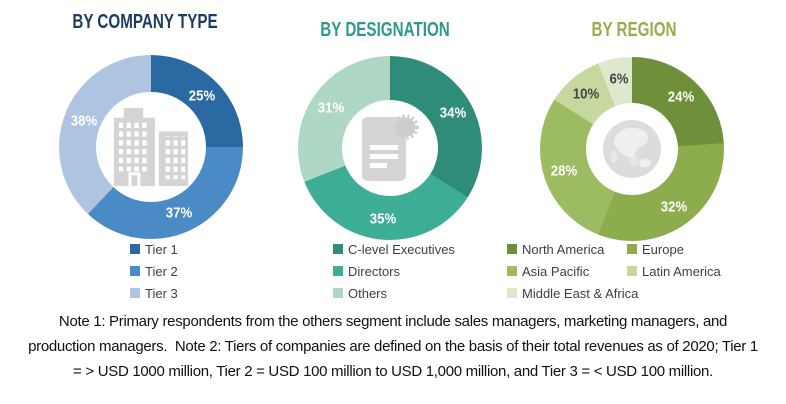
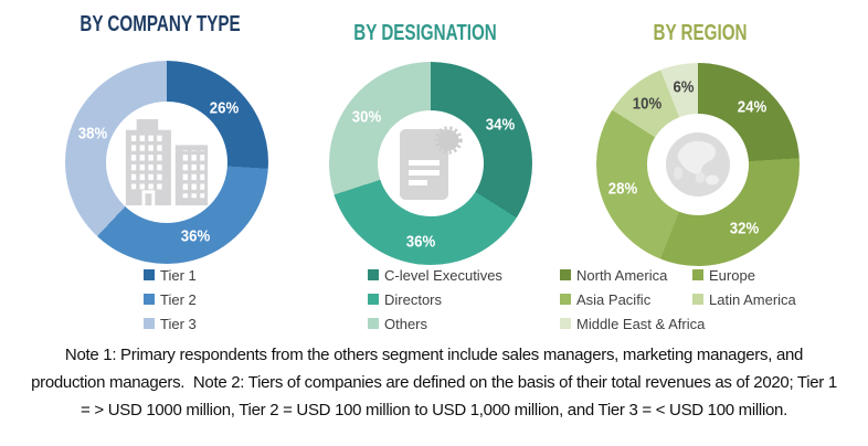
BY COMPANY TYPE/Tier 1: 25% -> 26%
BY COMPANY TYPE/Tier 2: 37% -> 36%
BY DESIGNATION/Directors: 35% -> 36%
BY DESIGNATION/Others: 31% -> 30%
